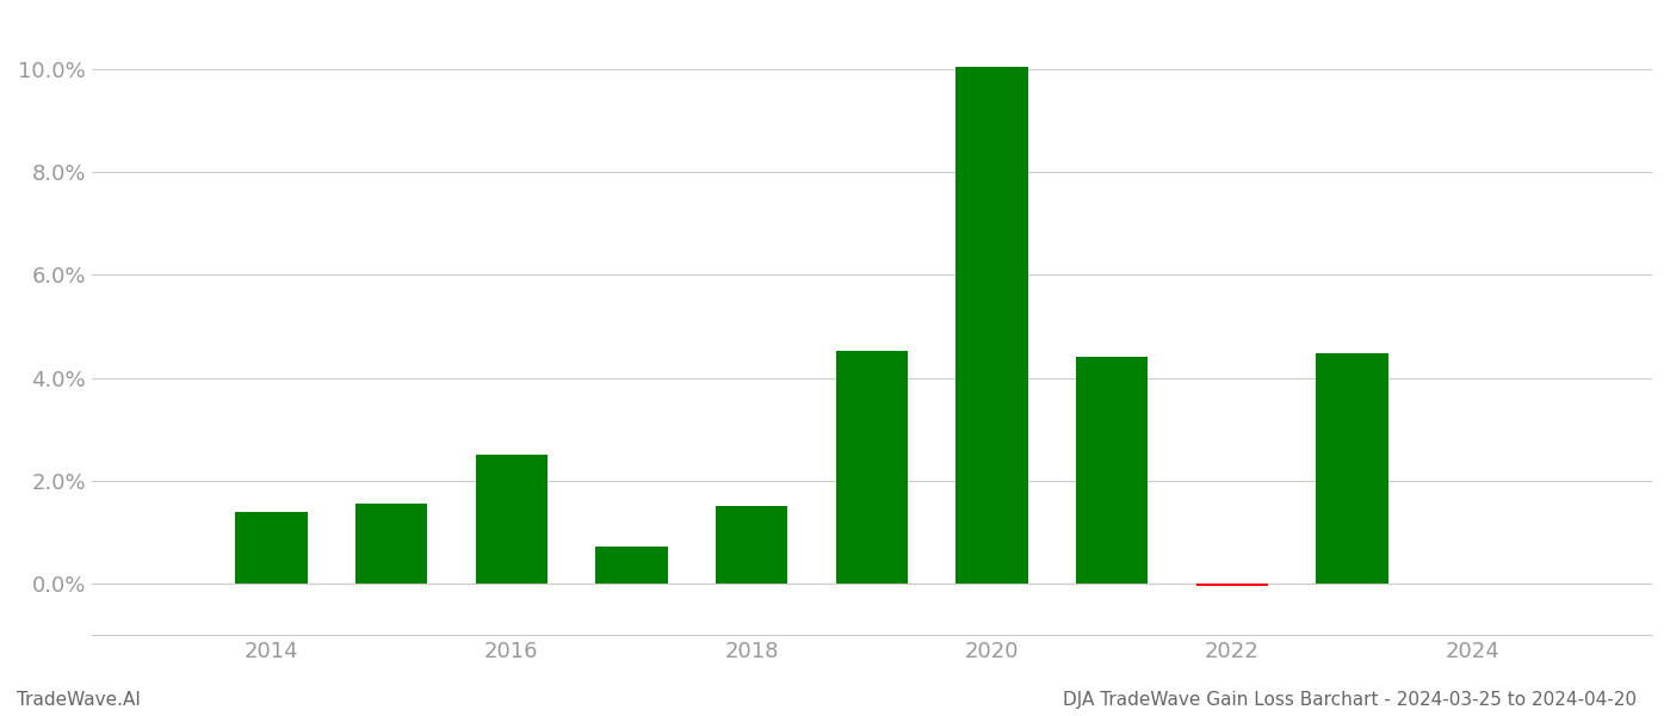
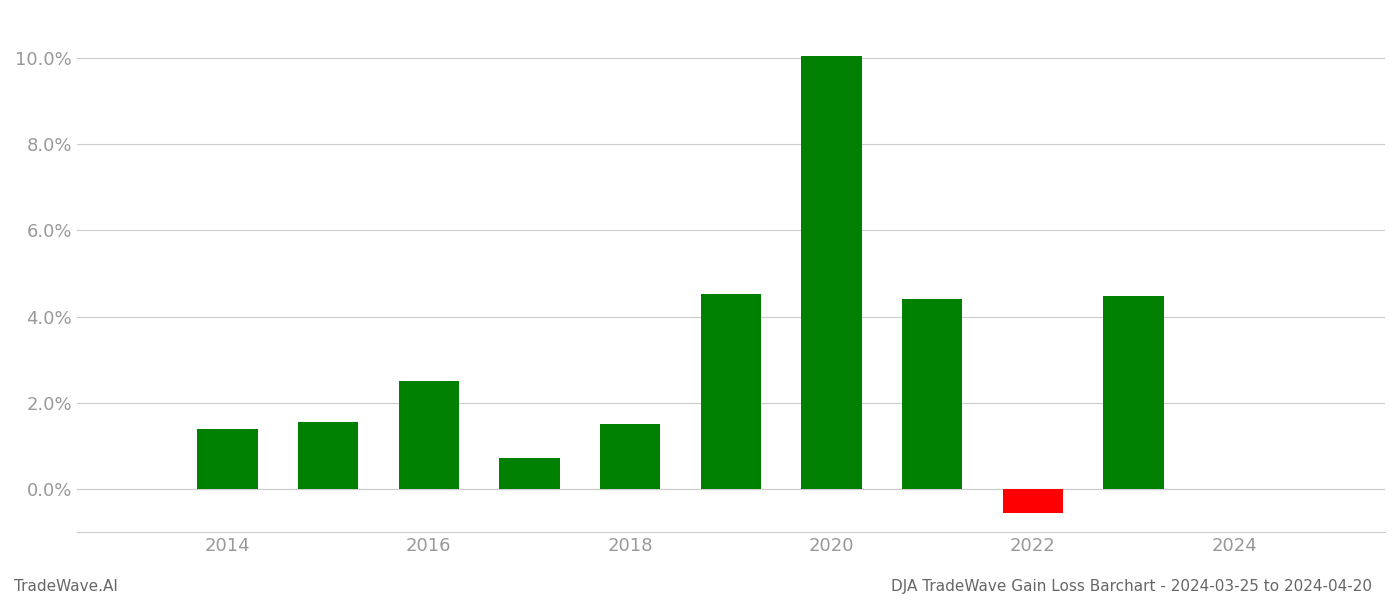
2022: -0.05% -> -0.55%
